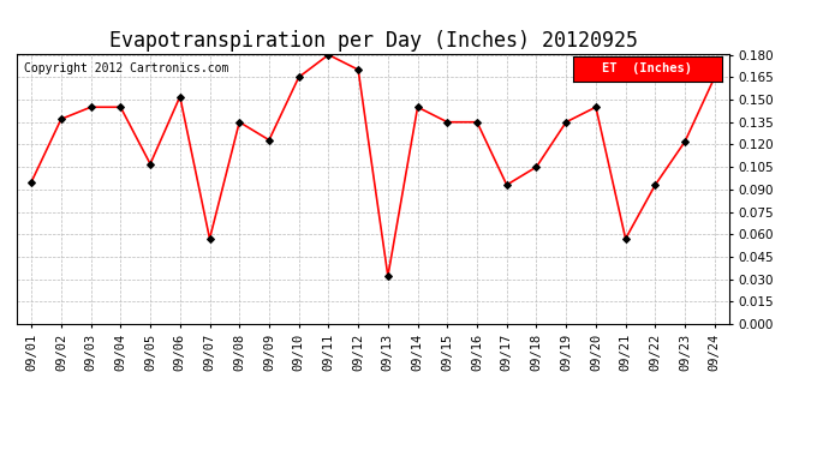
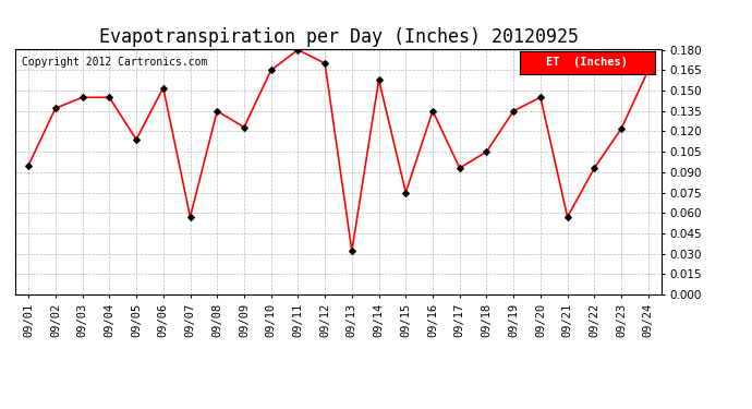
09/05: 0.107 -> 0.114
09/14: 0.145 -> 0.158
09/15: 0.135 -> 0.075
